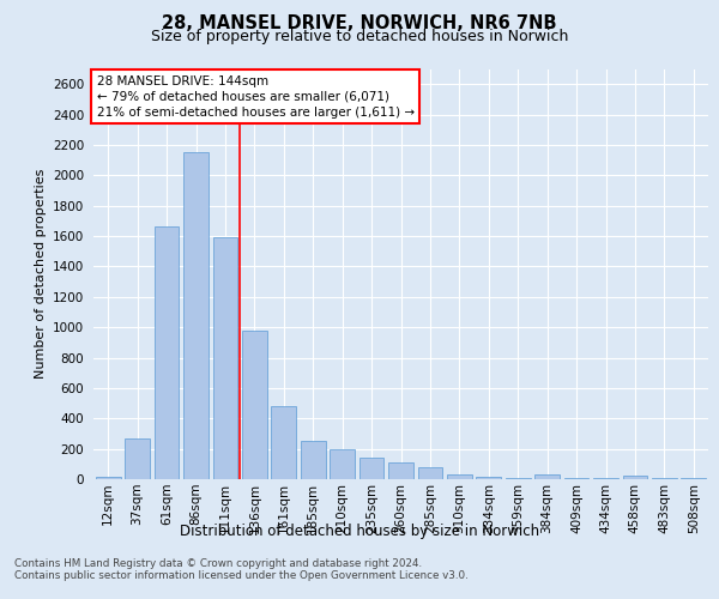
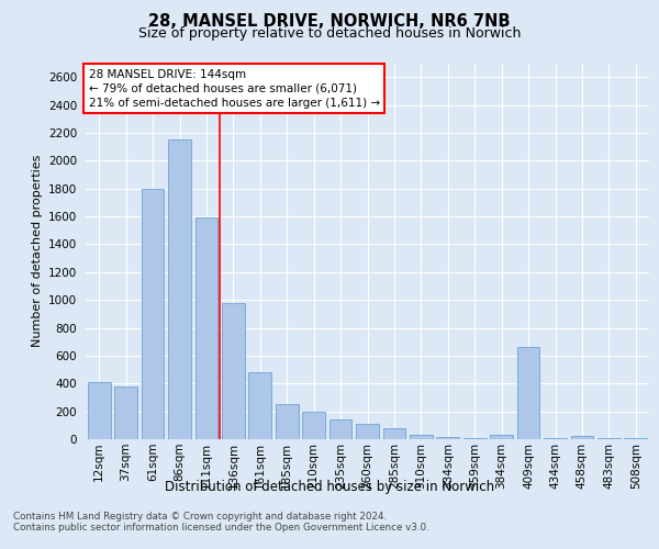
12sqm: 20 -> 410
37sqm: 270 -> 380
61sqm: 1660 -> 1800
409sqm: 0 -> 660
